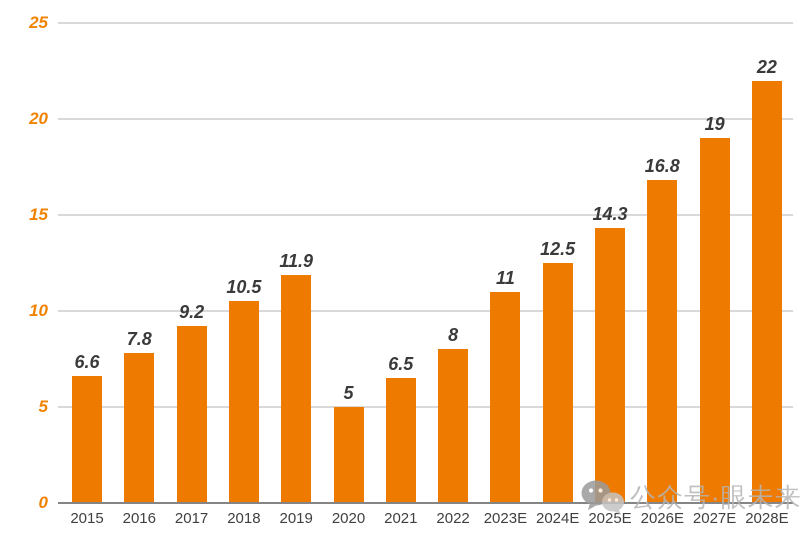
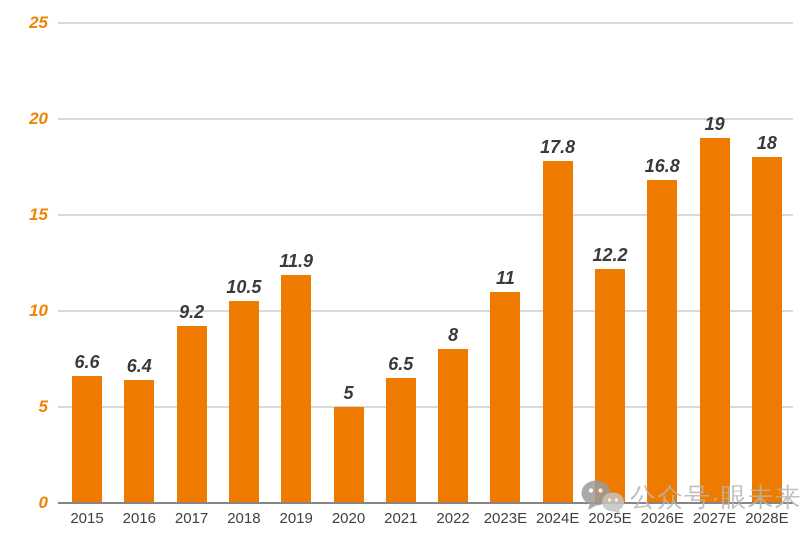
2016: 7.8 -> 6.4
2024E: 12.5 -> 17.8
2025E: 14.3 -> 12.2
2028E: 22 -> 18
